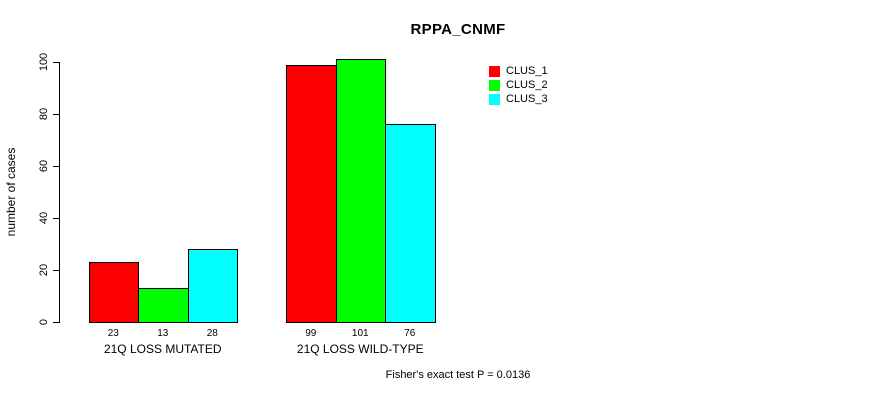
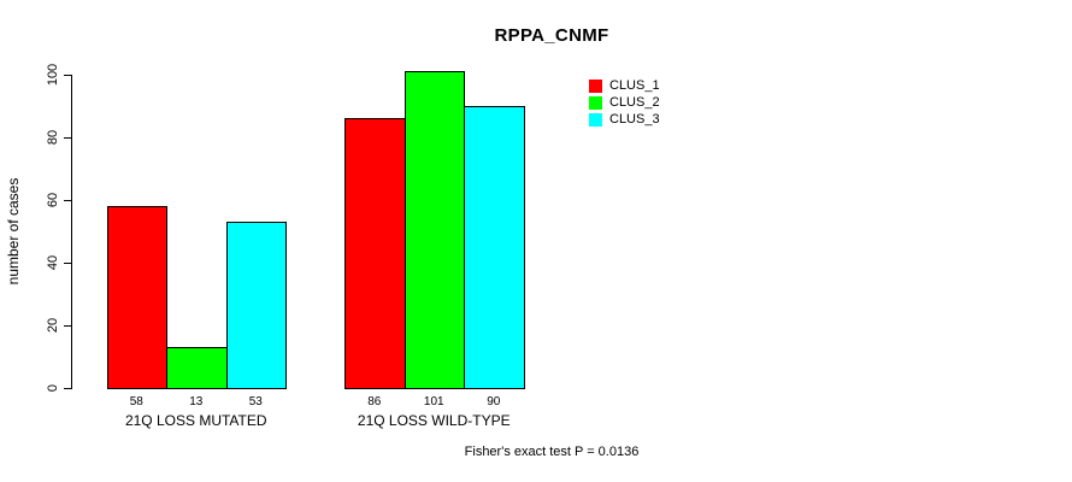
CLUS_1/21Q LOSS MUTATED: 23 -> 58
CLUS_3/21Q LOSS MUTATED: 28 -> 53
CLUS_1/21Q LOSS WILD-TYPE: 99 -> 86
CLUS_3/21Q LOSS WILD-TYPE: 76 -> 90
